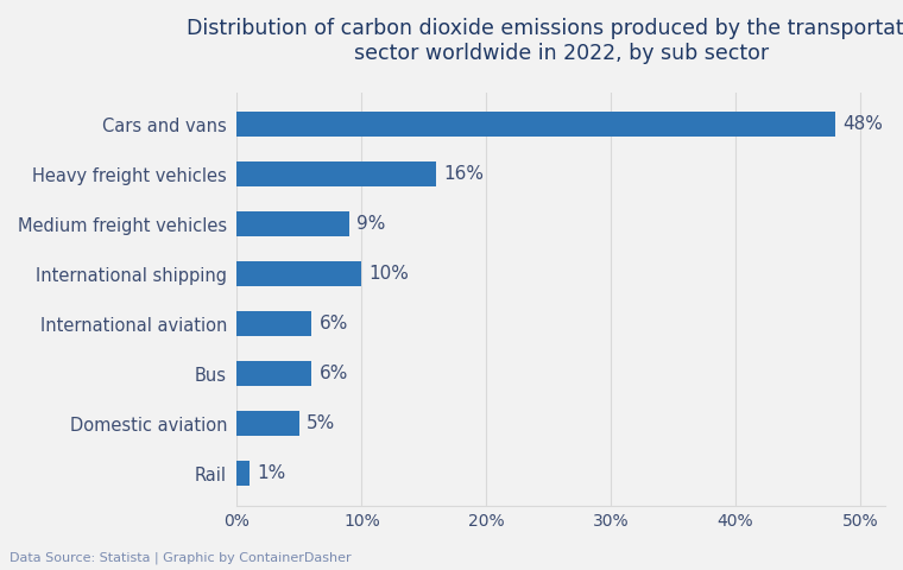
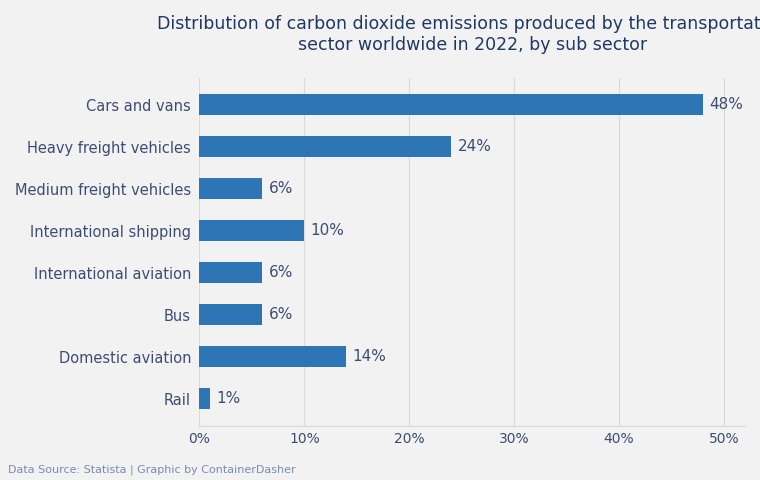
Heavy freight vehicles: 16% -> 24%
Medium freight vehicles: 9% -> 6%
Domestic aviation: 5% -> 14%
